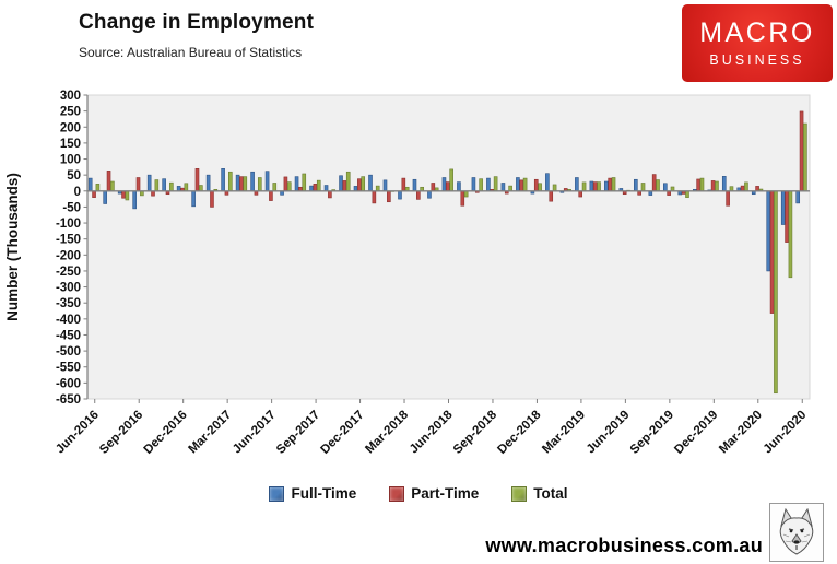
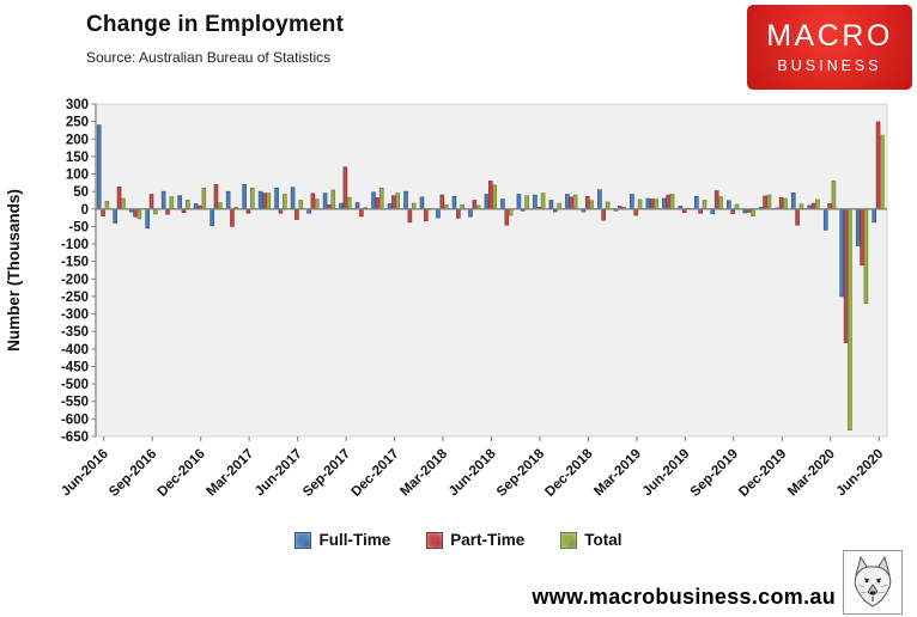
Full-Time/Jun-2016: 40 -> 240
Total/Dec-2016: 20 -> 60
Part-Time/Sep-2017: 20 -> 120
Part-Time/Jun-2018: 30 -> 80
Full-Time/Mar-2020: -10 -> -60
Total/Mar-2020: 10 -> 80
